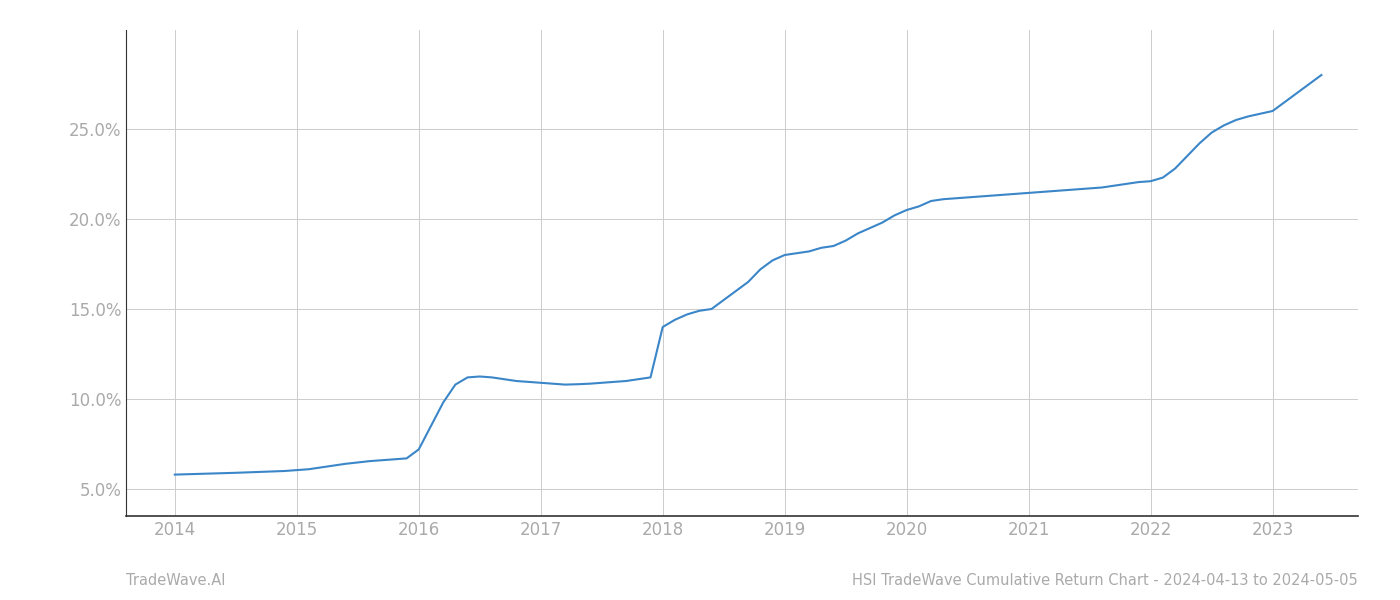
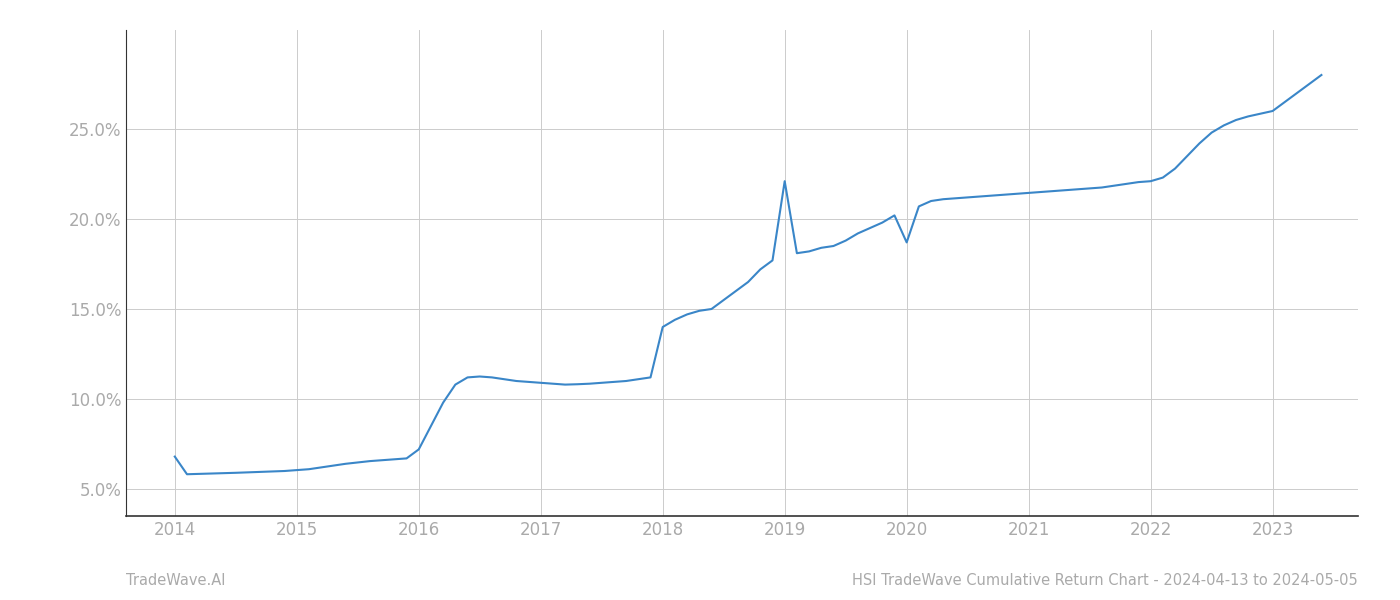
2014: 5.8% -> 6.8%
2019: 18.0% -> 22.1%
2020: 20.5% -> 18.7%
